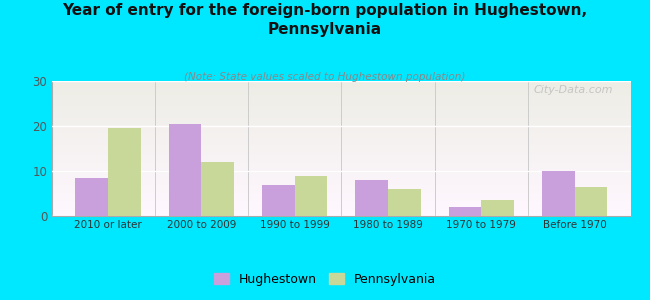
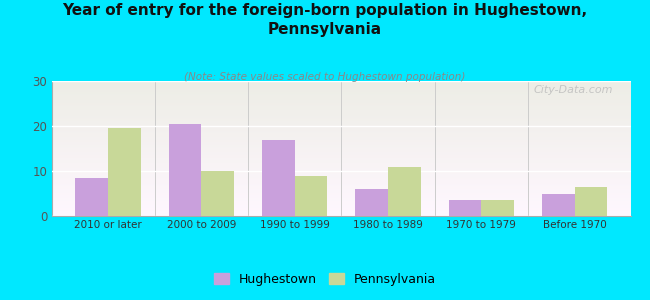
Pennsylvania/2000 to 2009: 12.0 -> 10.0
Hughestown/1990 to 1999: 7.0 -> 17.0
Hughestown/1980 to 1989: 8.0 -> 6.0
Pennsylvania/1980 to 1989: 6.0 -> 11.0
Hughestown/1970 to 1979: 2.0 -> 3.5
Hughestown/Before 1970: 10.0 -> 5.0
